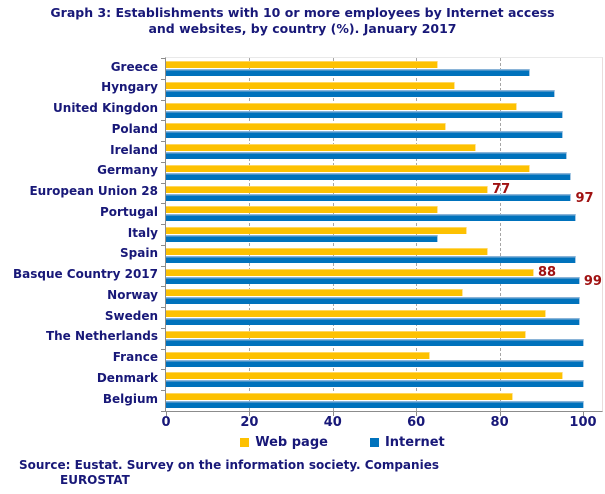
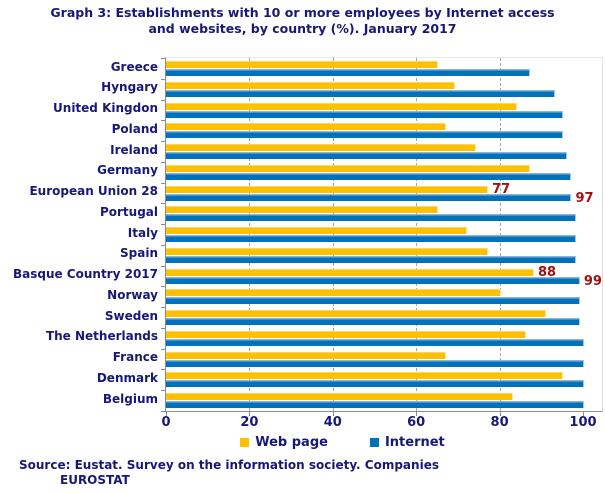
Internet/Italy: 65 -> 98
Web page/Norway: 71 -> 80
Web page/France: 63 -> 67
